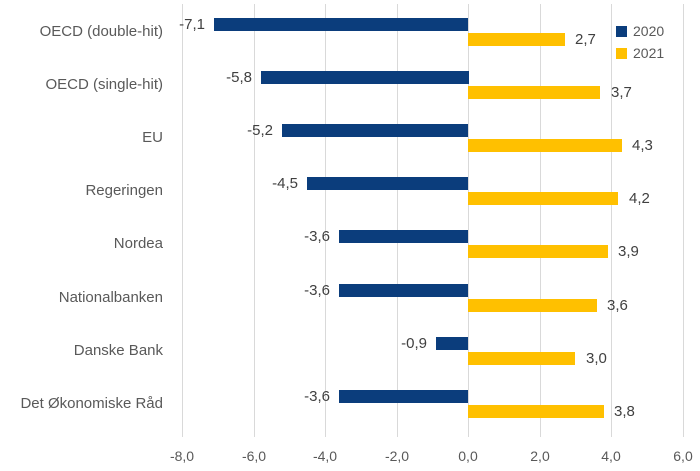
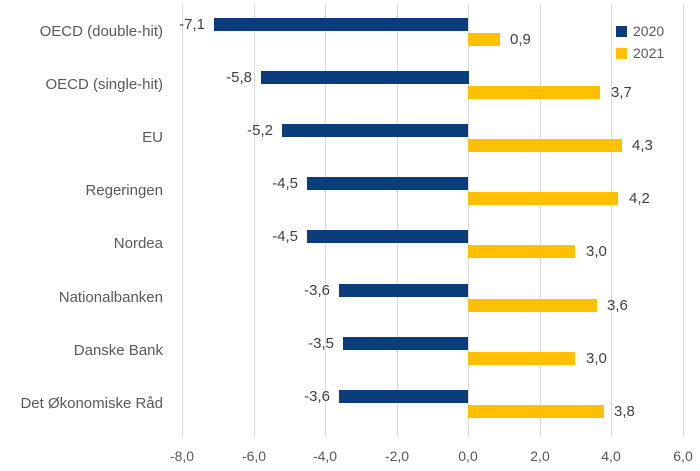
2021/OECD (double-hit): 2,7 -> 0,9
2020/Nordea: -3,6 -> -4,5
2021/Nordea: 3,9 -> 3,0
2020/Danske Bank: -0,9 -> -3,5
